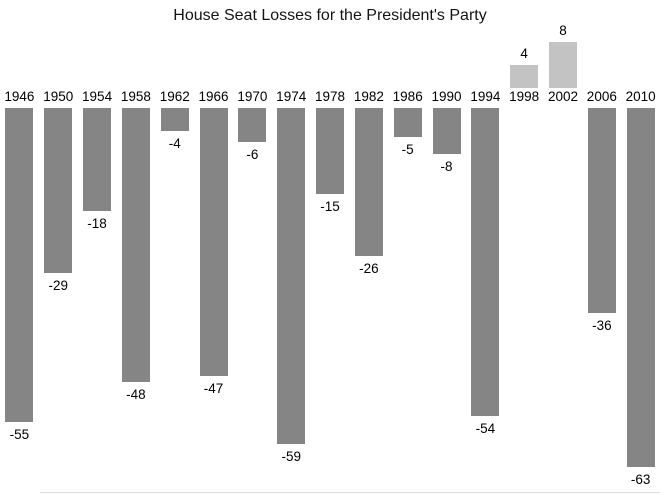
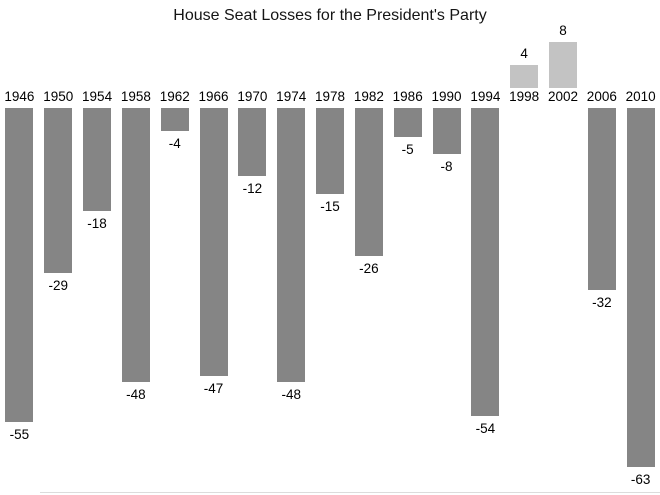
1970: -6 -> -12
1974: -59 -> -48
2006: -36 -> -32
